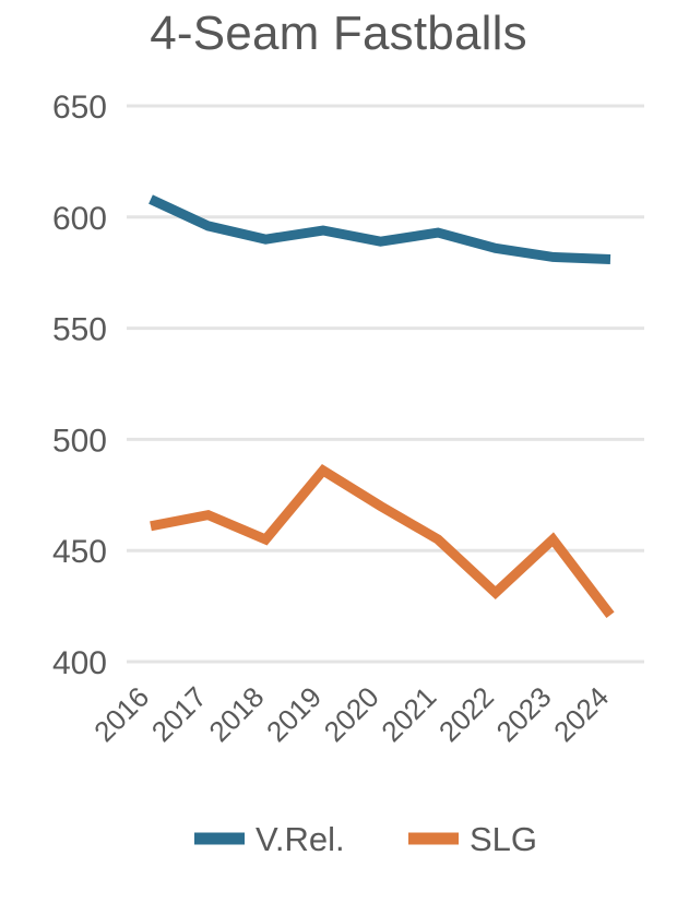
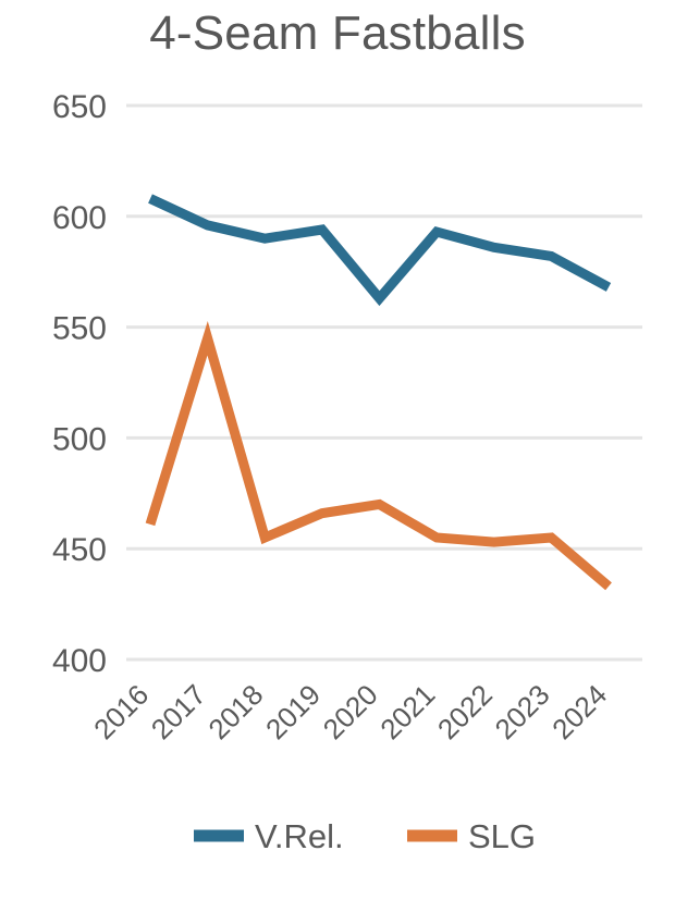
SLG/2017: 466 -> 545
SLG/2019: 486 -> 466
V.Rel./2020: 589 -> 563
SLG/2022: 431 -> 453
V.Rel./2024: 581 -> 568
SLG/2024: 421 -> 433
